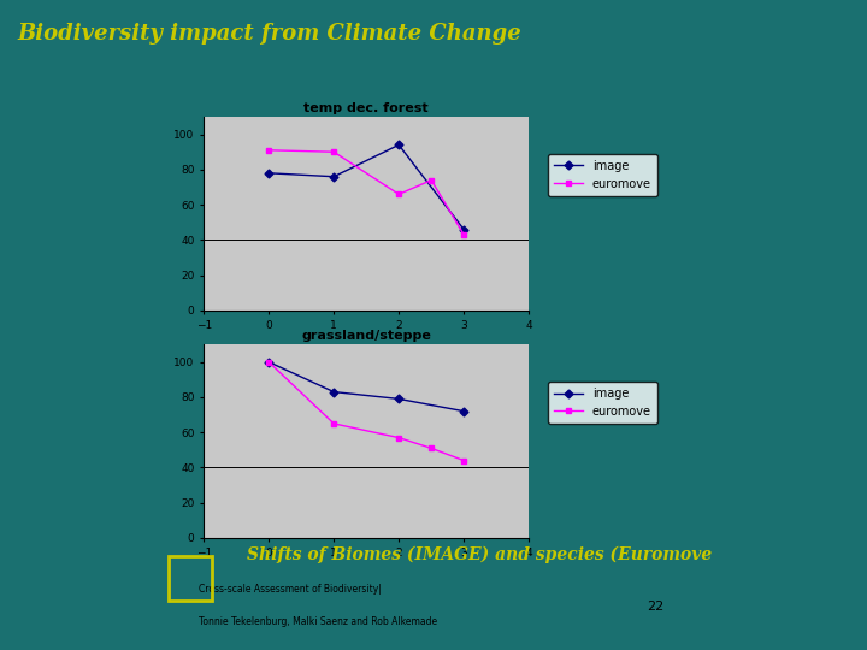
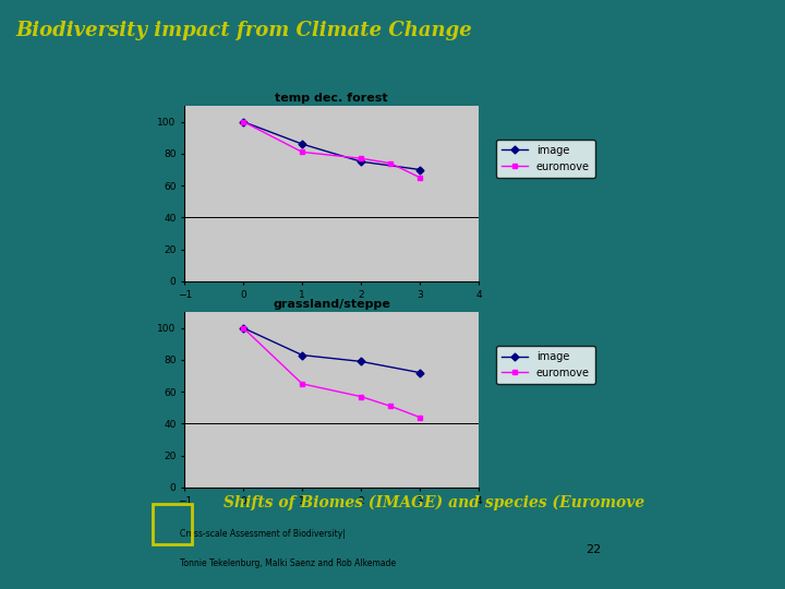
temp dec. forest/image/0: 78 -> 100
temp dec. forest/euromove/0: 91 -> 100
temp dec. forest/image/1: 76 -> 86
temp dec. forest/euromove/1: 90 -> 81
temp dec. forest/image/2: 94 -> 75
temp dec. forest/euromove/2: 66 -> 77
temp dec. forest/image/3: 46 -> 70
temp dec. forest/euromove/3: 43 -> 65
